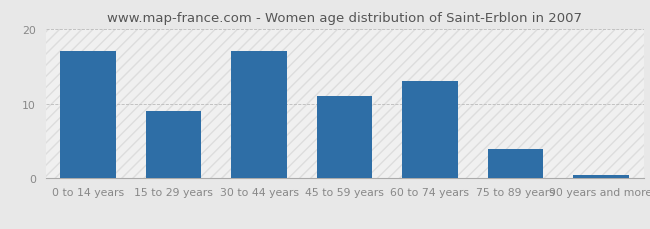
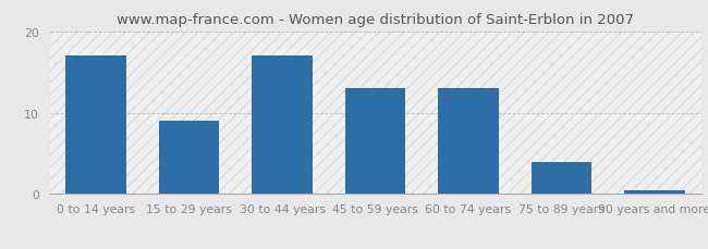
45 to 59 years: 11.0 -> 13.0
